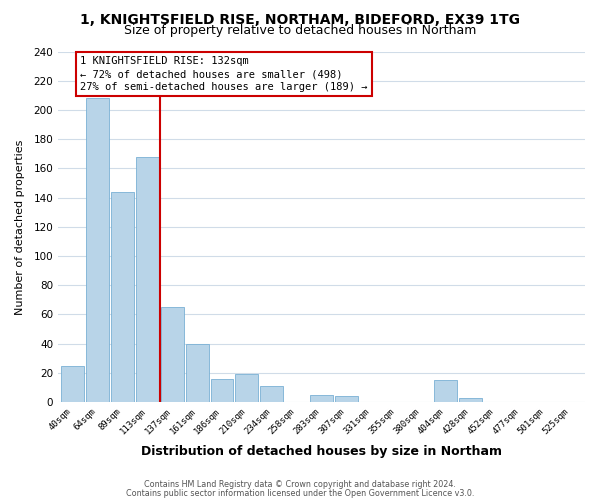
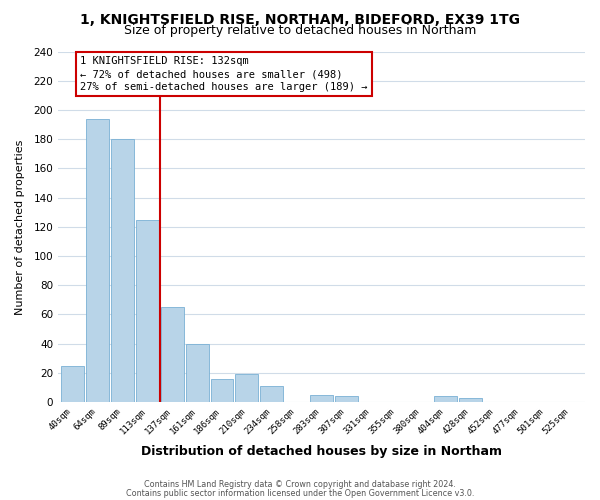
64sqm: 208 -> 194
89sqm: 144 -> 180
113sqm: 168 -> 125
404sqm: 15 -> 4
